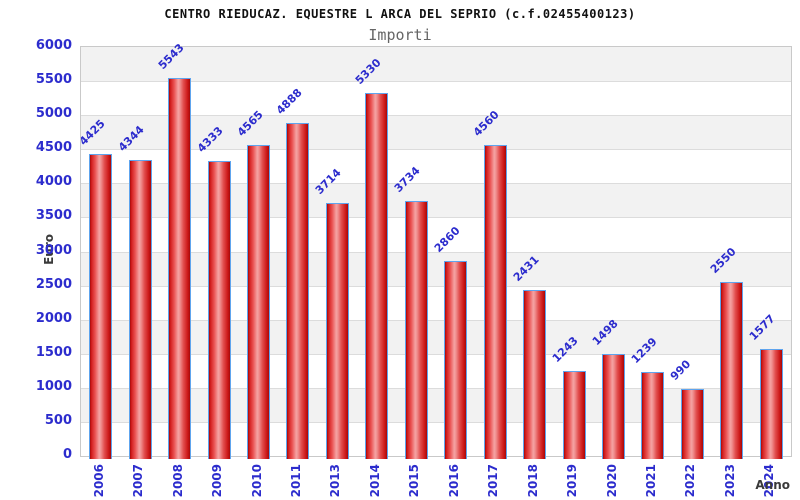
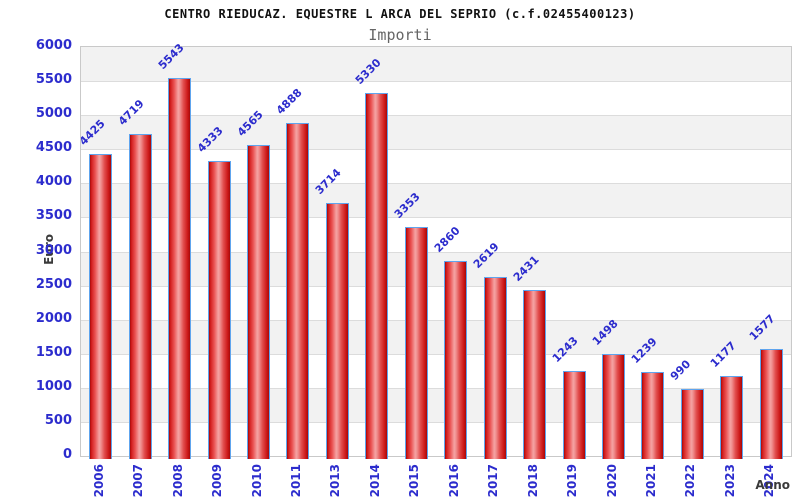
2007: 4344 -> 4719
2015: 3734 -> 3353
2017: 4560 -> 2619
2023: 2550 -> 1177
